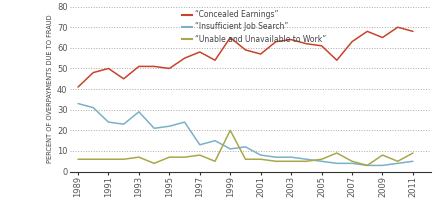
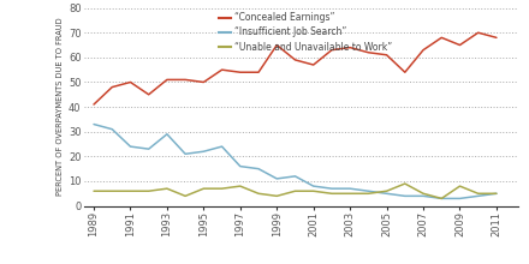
“Concealed Earnings”/1997: 58 -> 54
“Insufficient Job Search”/1997: 13 -> 16
“Unable and Unavailable to Work”/1999: 20 -> 4
“Unable and Unavailable to Work”/2011: 9 -> 5
